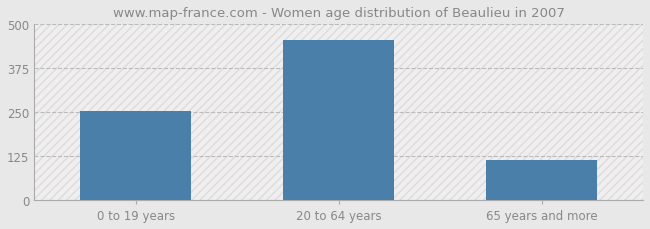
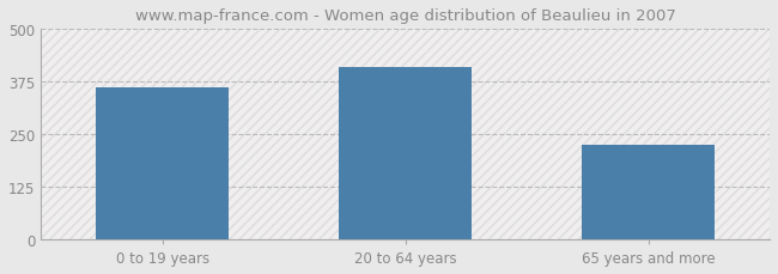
0 to 19 years: 252 -> 360
20 to 64 years: 456 -> 410
65 years and more: 113 -> 225
